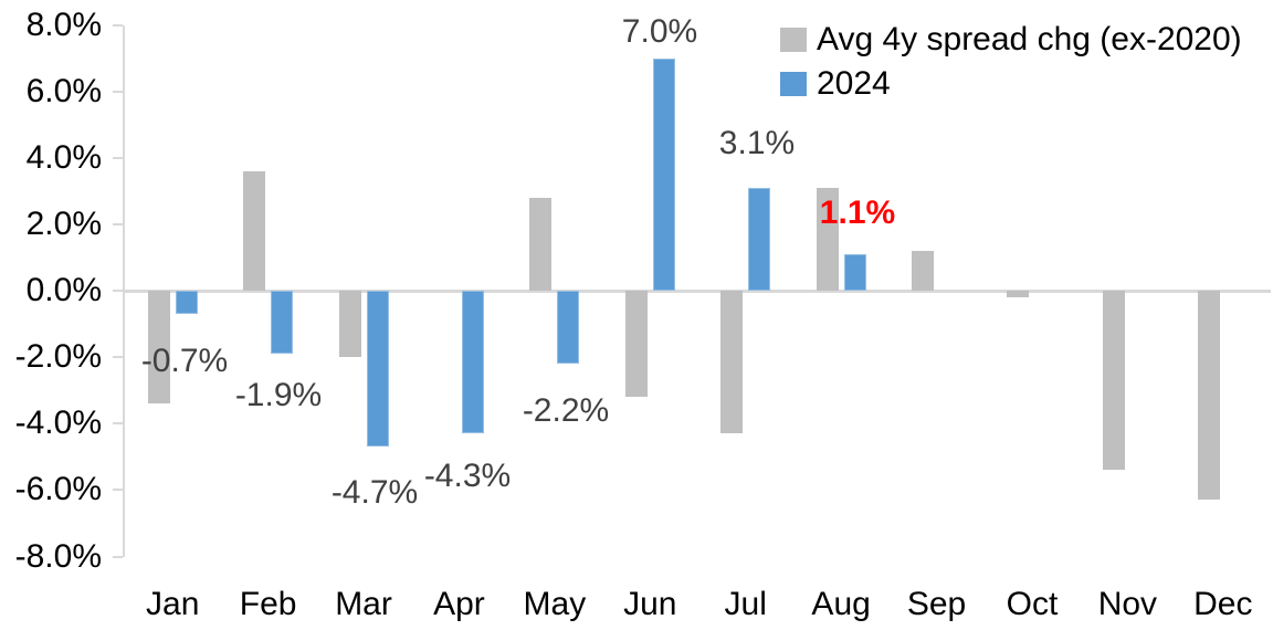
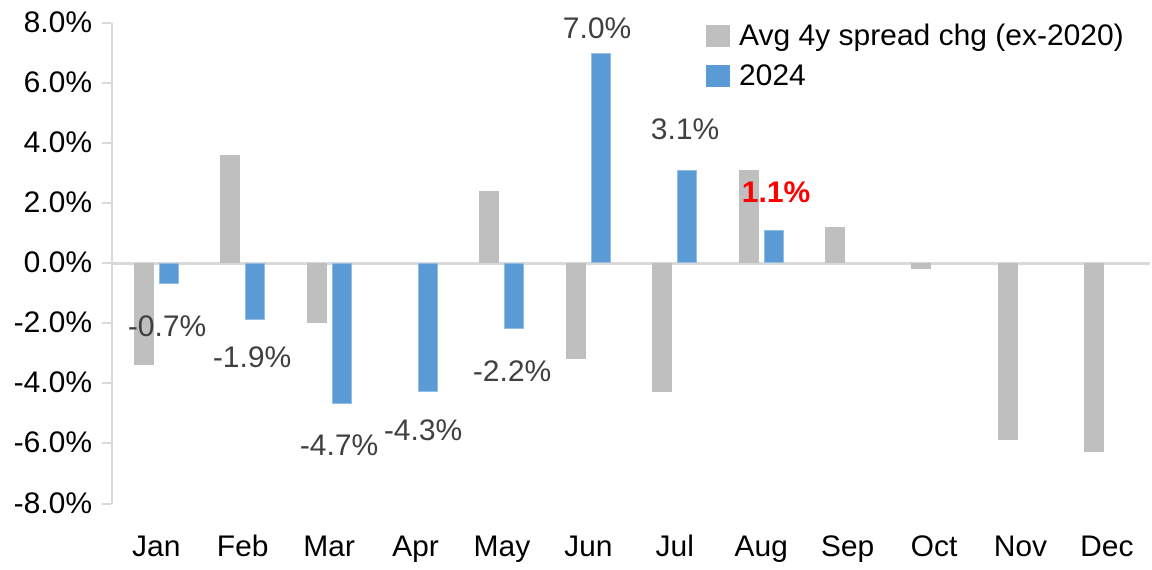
Avg 4y spread chg (ex-2020)/May: 2.8% -> 2.4%
Avg 4y spread chg (ex-2020)/Nov: -5.4% -> -5.9%
